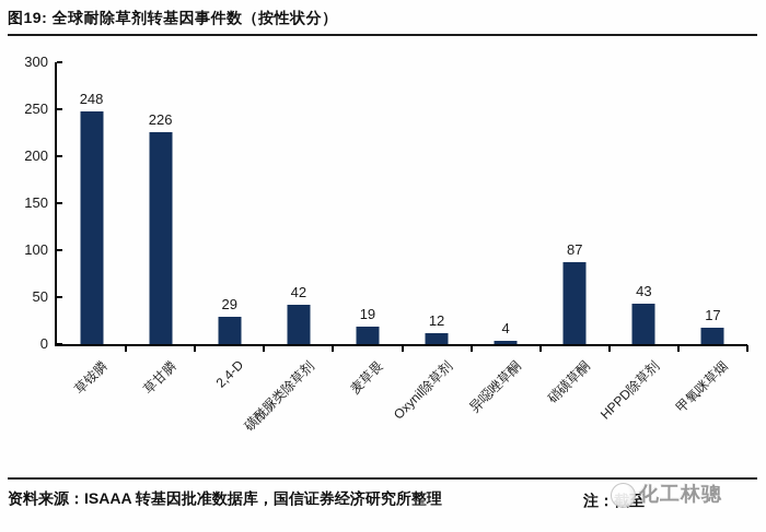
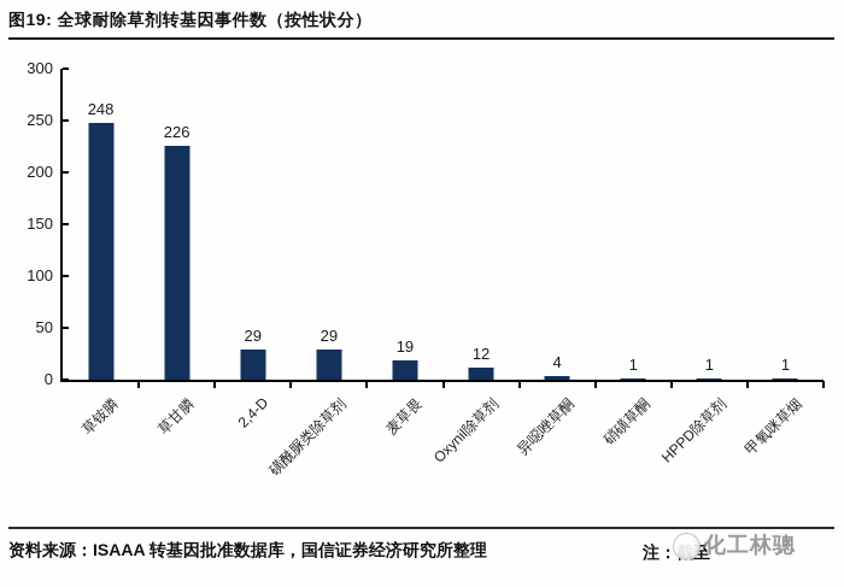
磺酰脲类除草剂: 42 -> 29
硝磺草酮: 87 -> 1
HPPD除草剂: 43 -> 1
甲氧咪草烟: 17 -> 1
